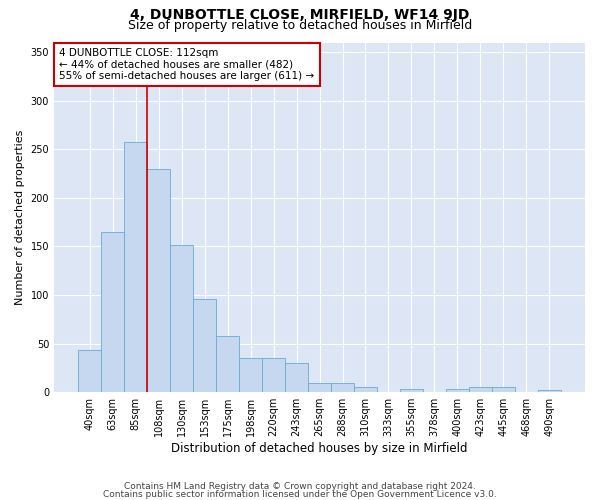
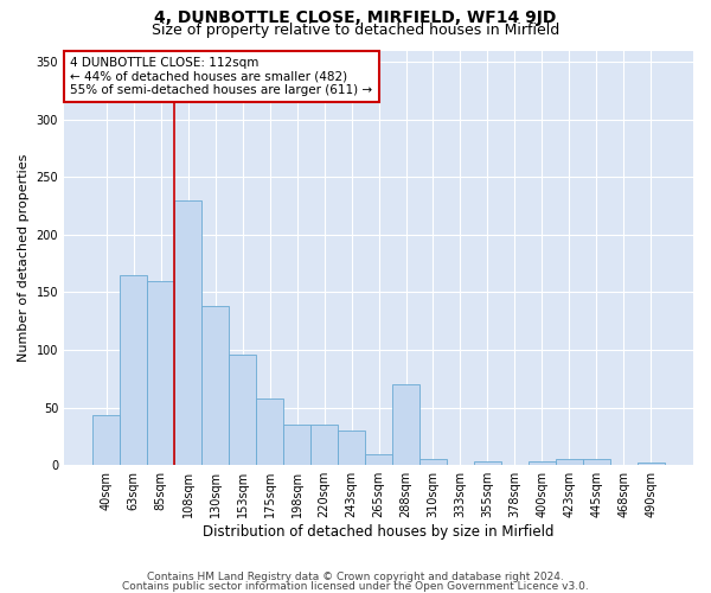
85sqm: 258 -> 160
130sqm: 152 -> 138
288sqm: 9 -> 70
